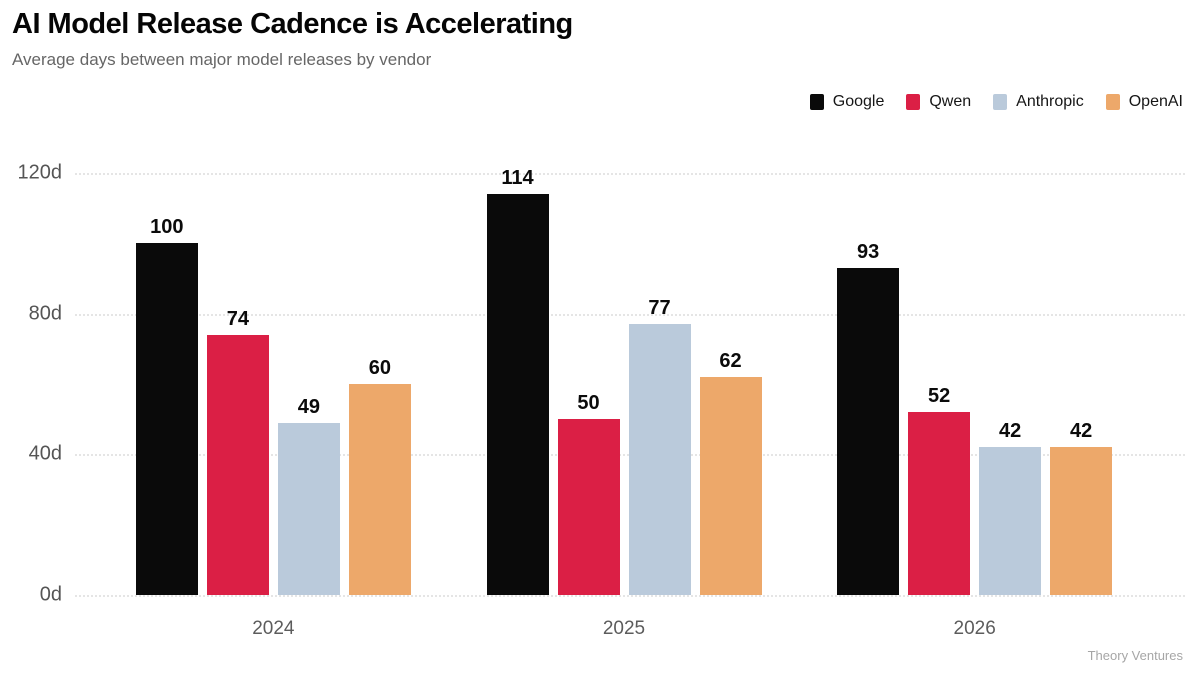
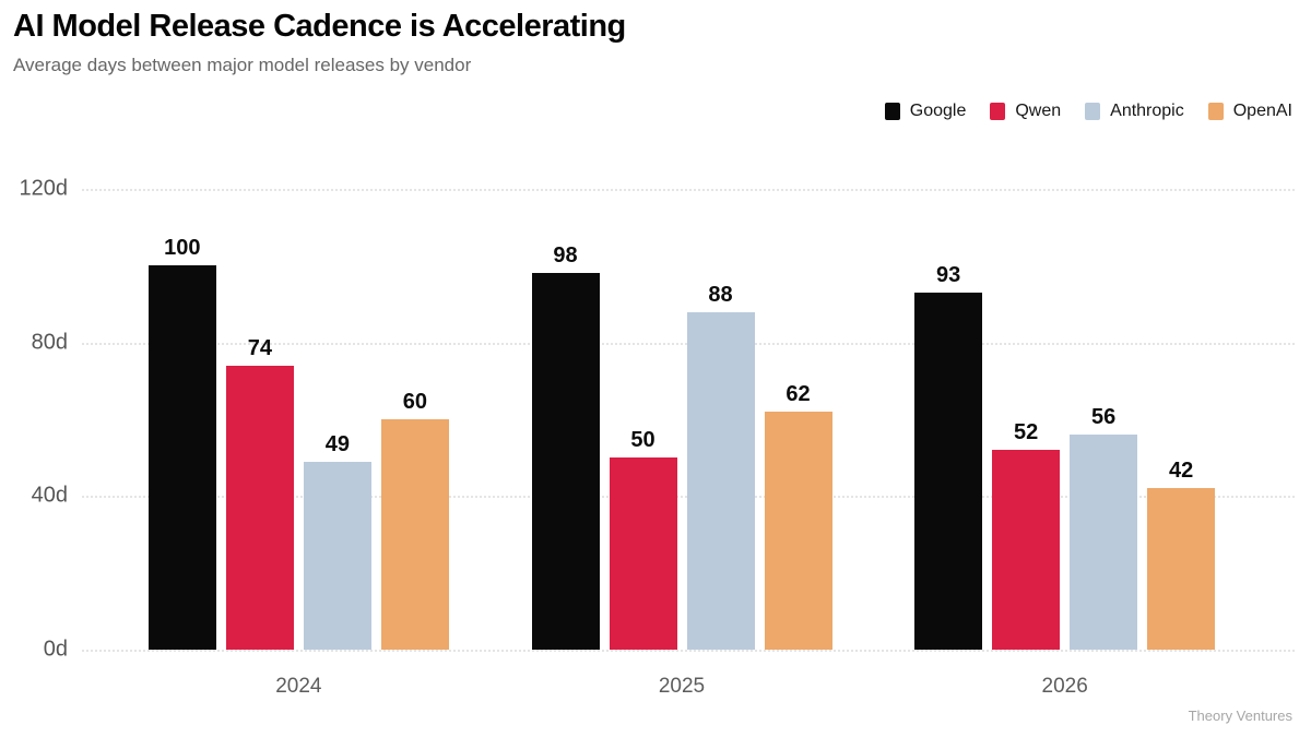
Google/2025: 114 -> 98
Anthropic/2025: 77 -> 88
Anthropic/2026: 42 -> 56
